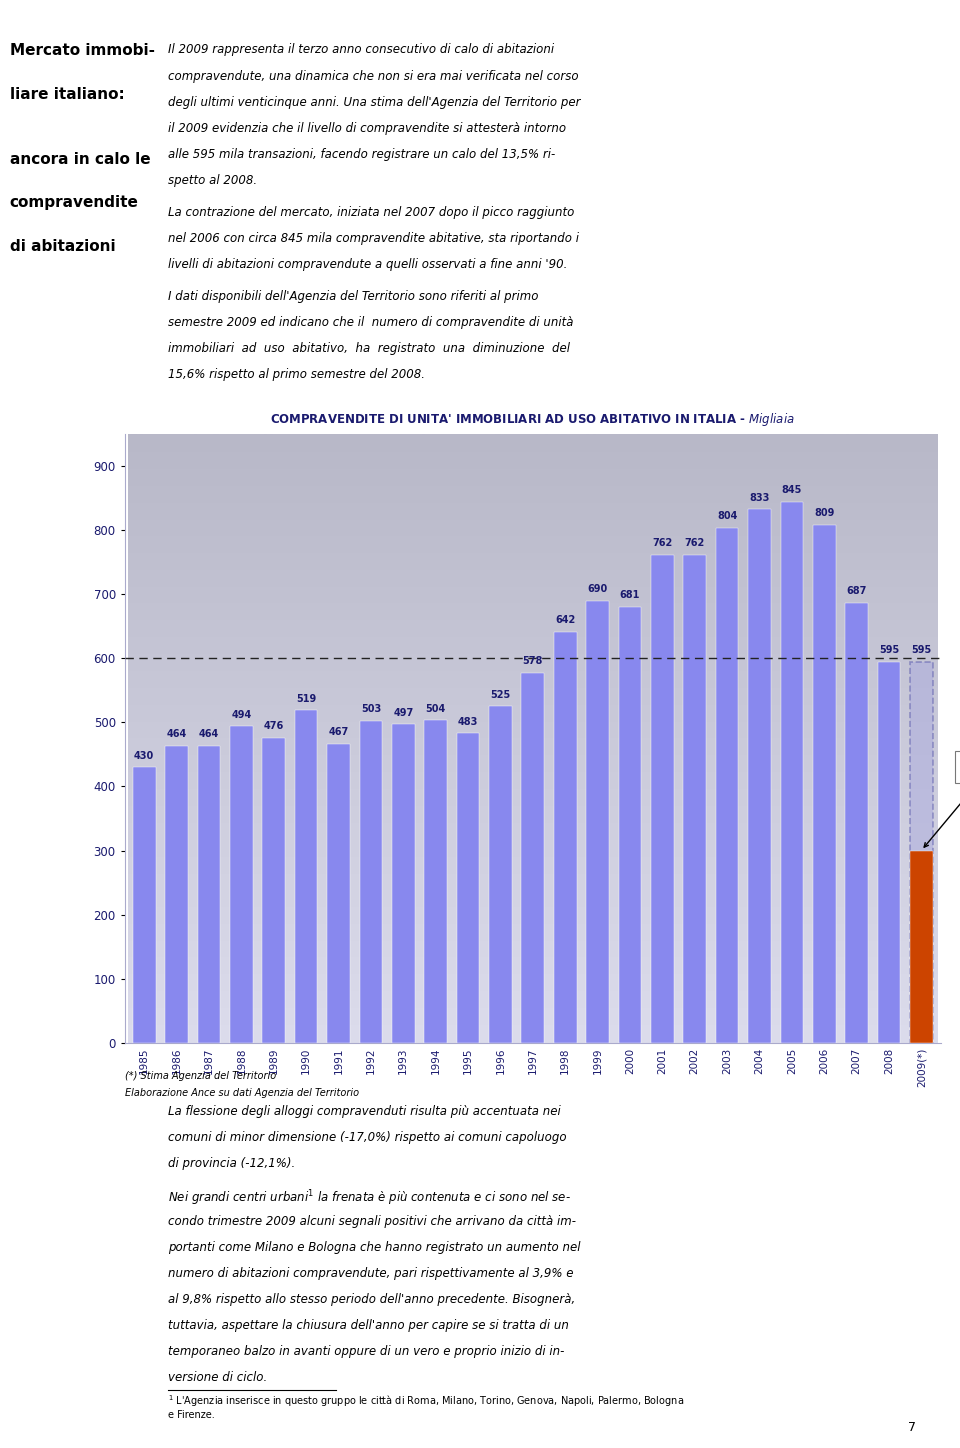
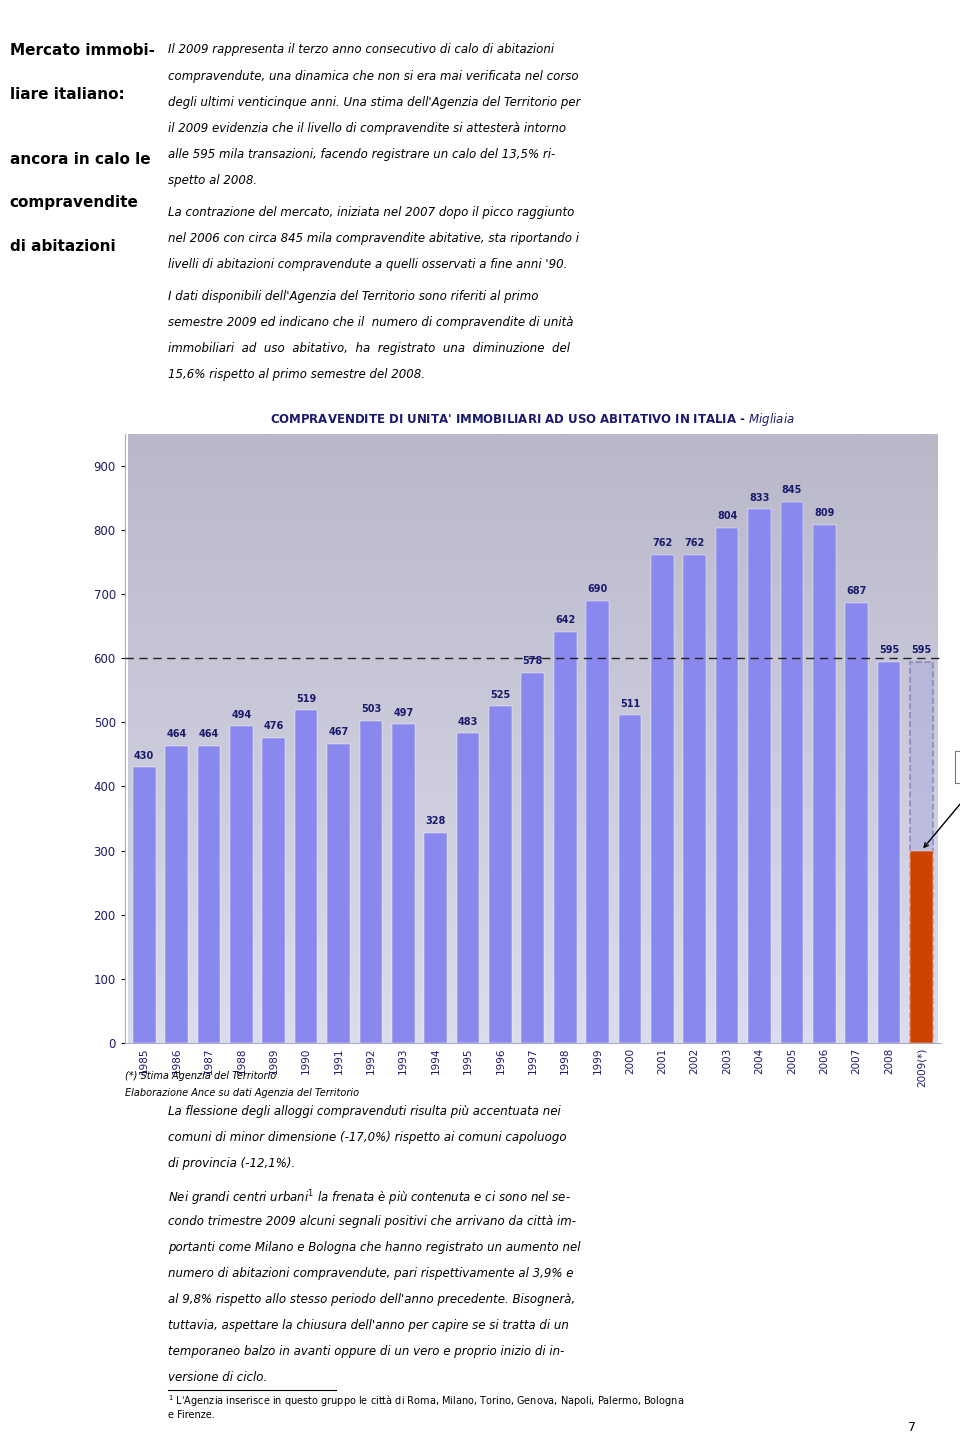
1994: 504 -> 328
2000: 681 -> 511
